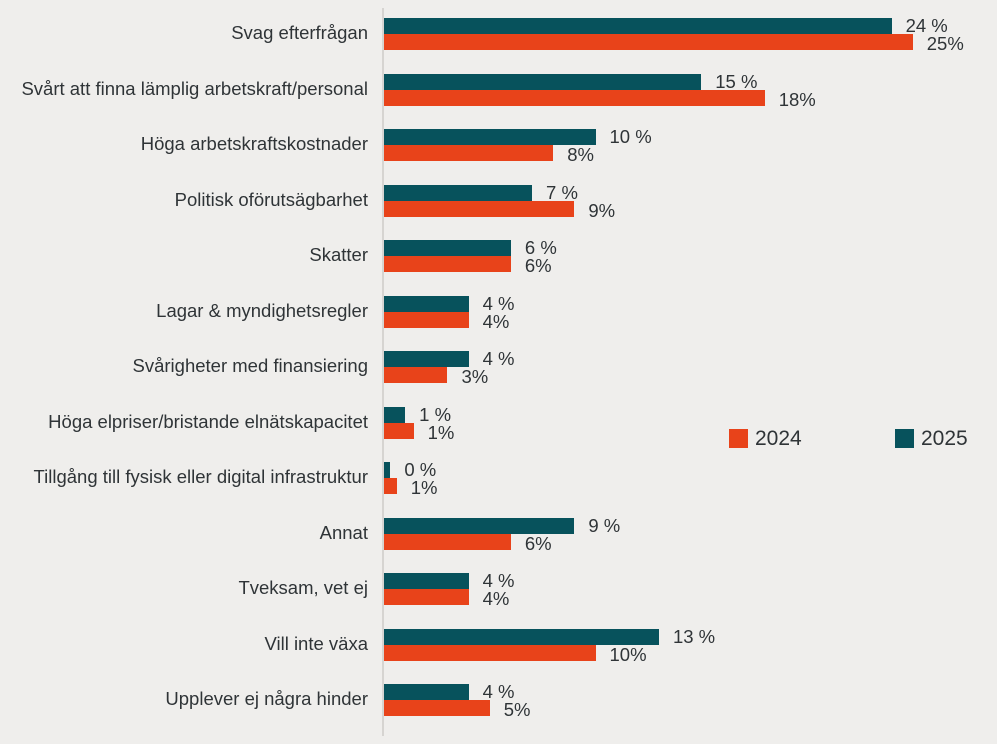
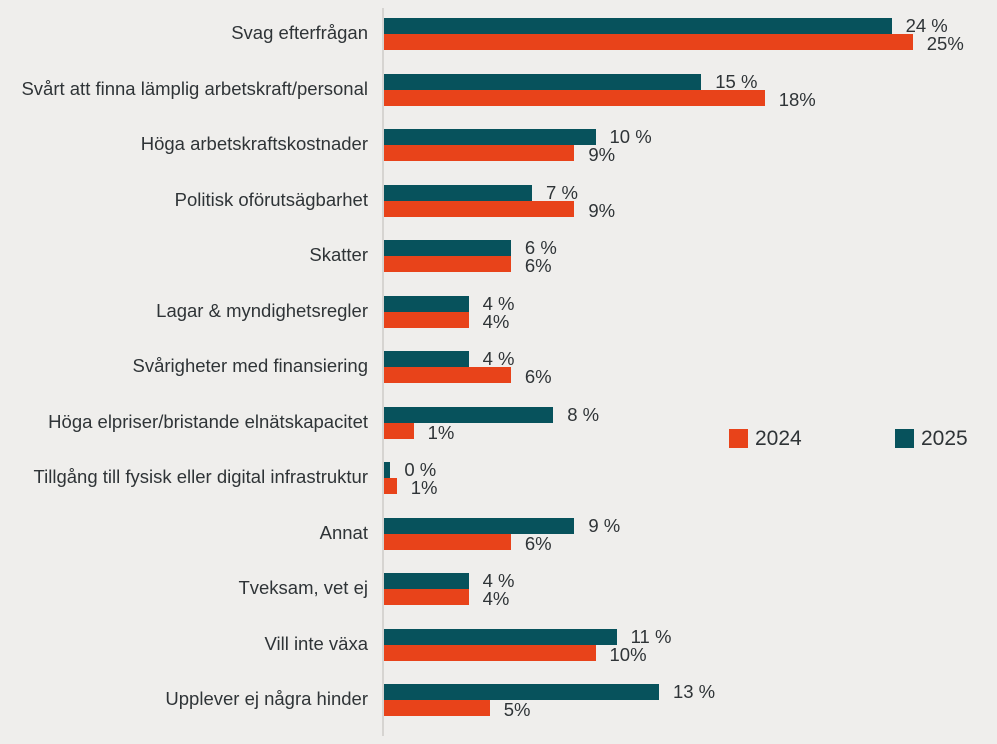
2024/Höga arbetskraftskostnader: 8% -> 9%
2024/Svårigheter med finansiering: 3% -> 6%
2025/Höga elpriser/bristande elnätskapacitet: 1 -> 8
2025/Vill inte växa: 13 -> 11
2025/Upplever ej några hinder: 4 -> 13
